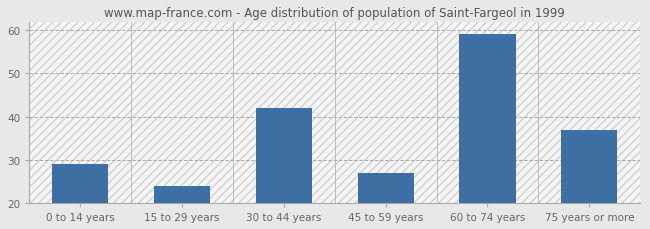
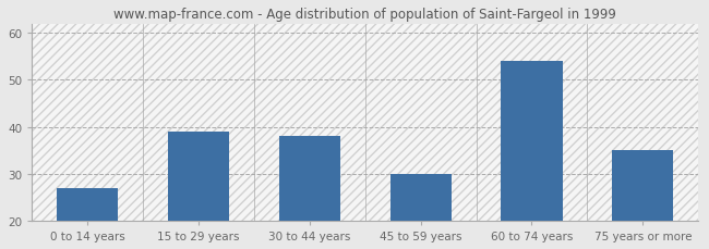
0 to 14 years: 29 -> 27
15 to 29 years: 24 -> 39
30 to 44 years: 42 -> 38
45 to 59 years: 27 -> 30
60 to 74 years: 59 -> 54
75 years or more: 37 -> 35
